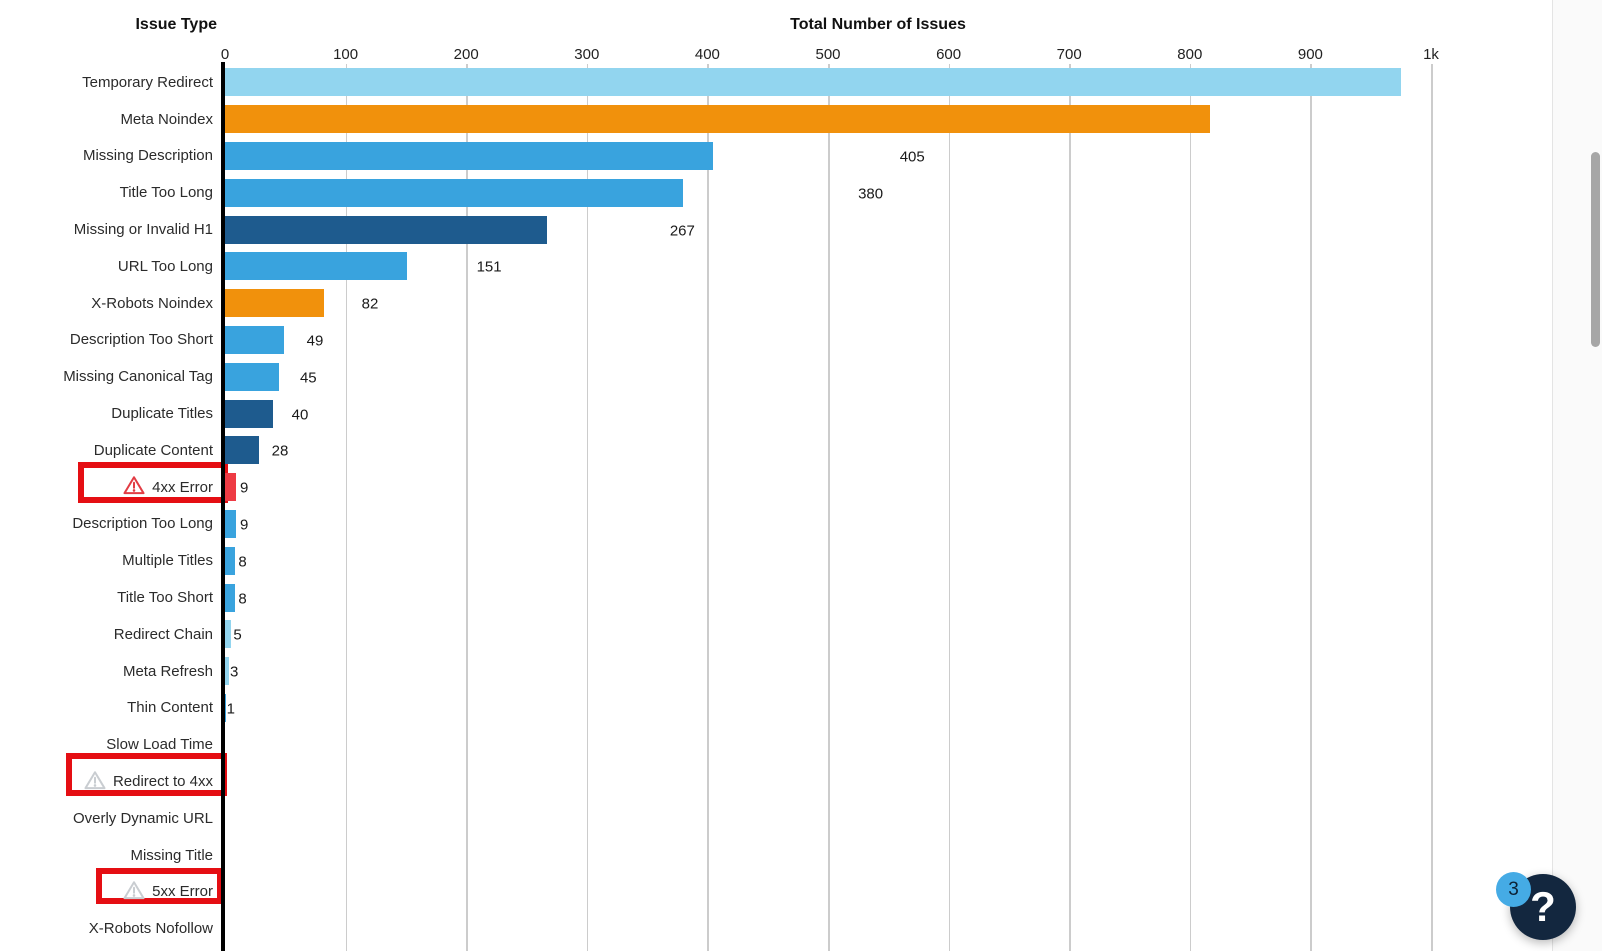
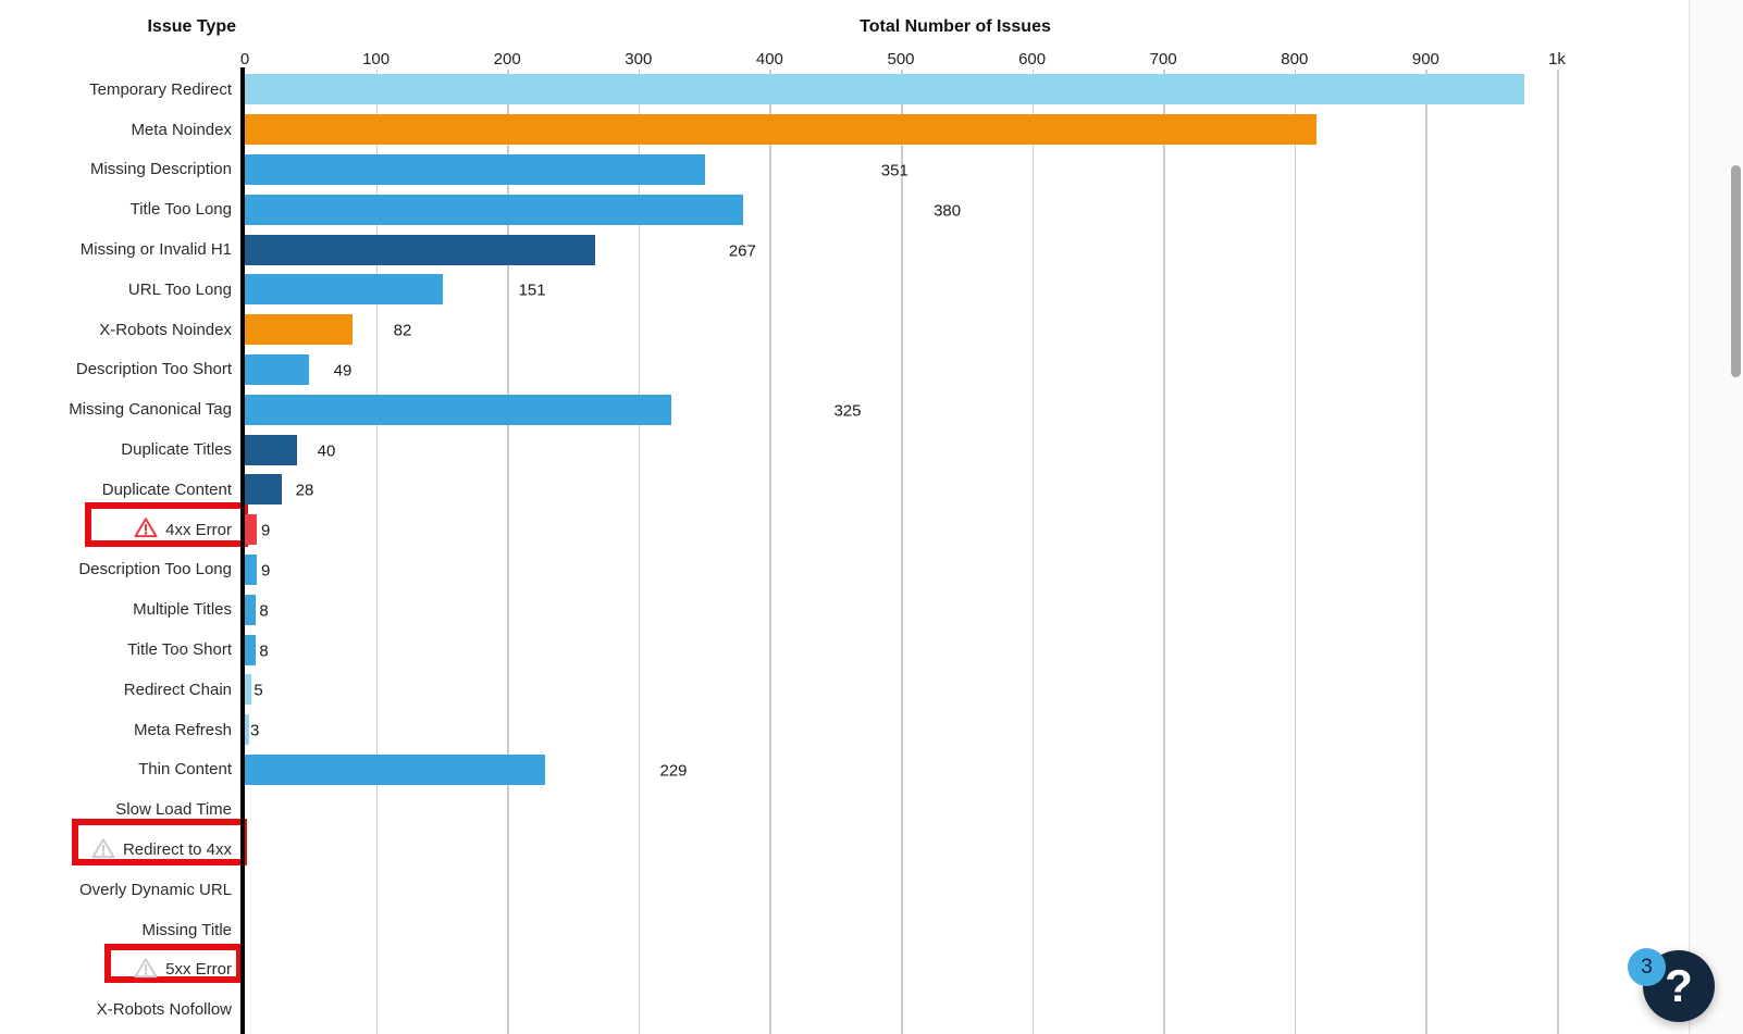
Missing Description: 405 -> 351
Missing Canonical Tag: 45 -> 325
Thin Content: 1 -> 229
